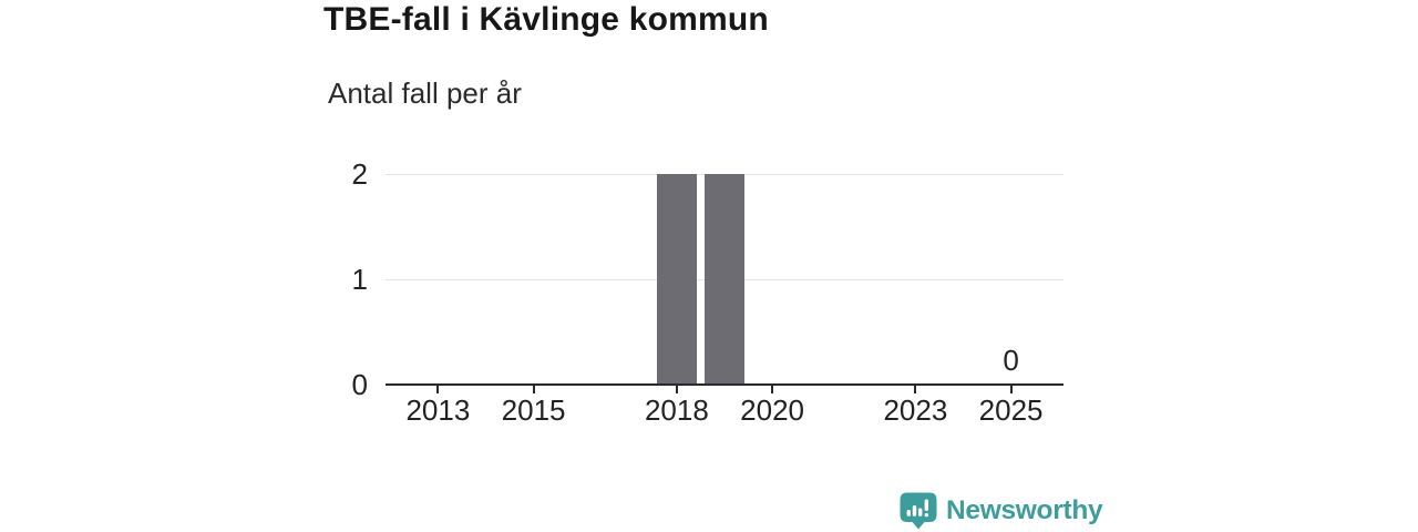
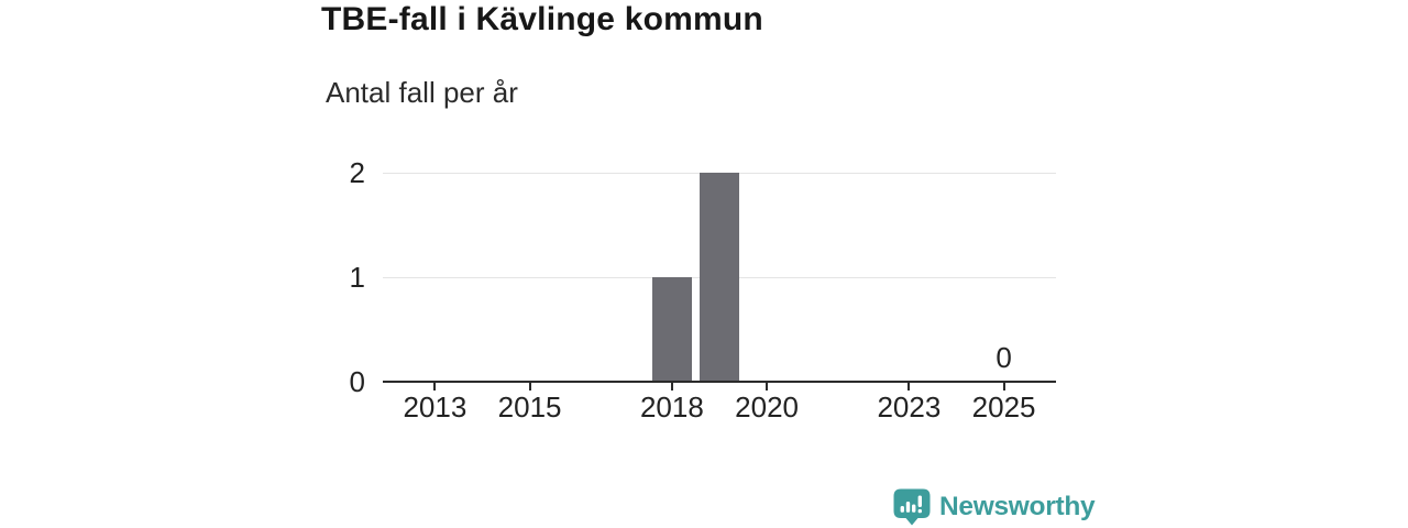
2018: 2 -> 1
